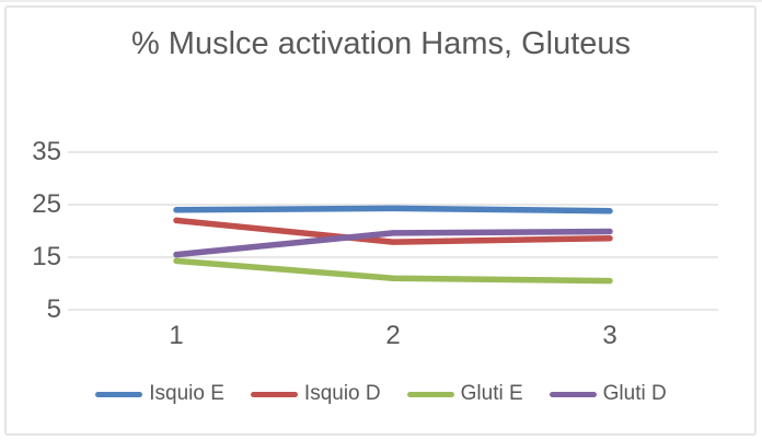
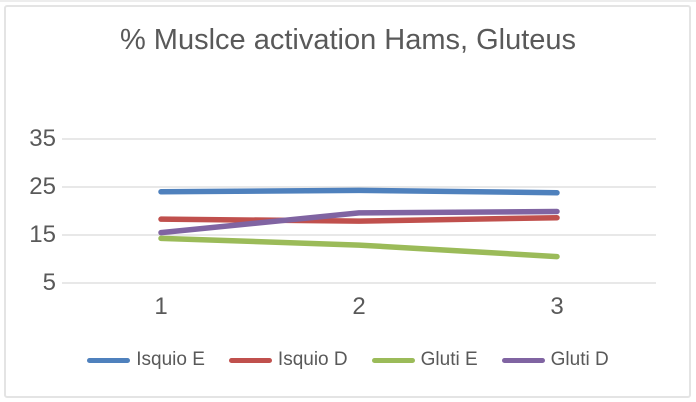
Isquio D/1: 22 -> 18
Gluti E/2: 11 -> 13
